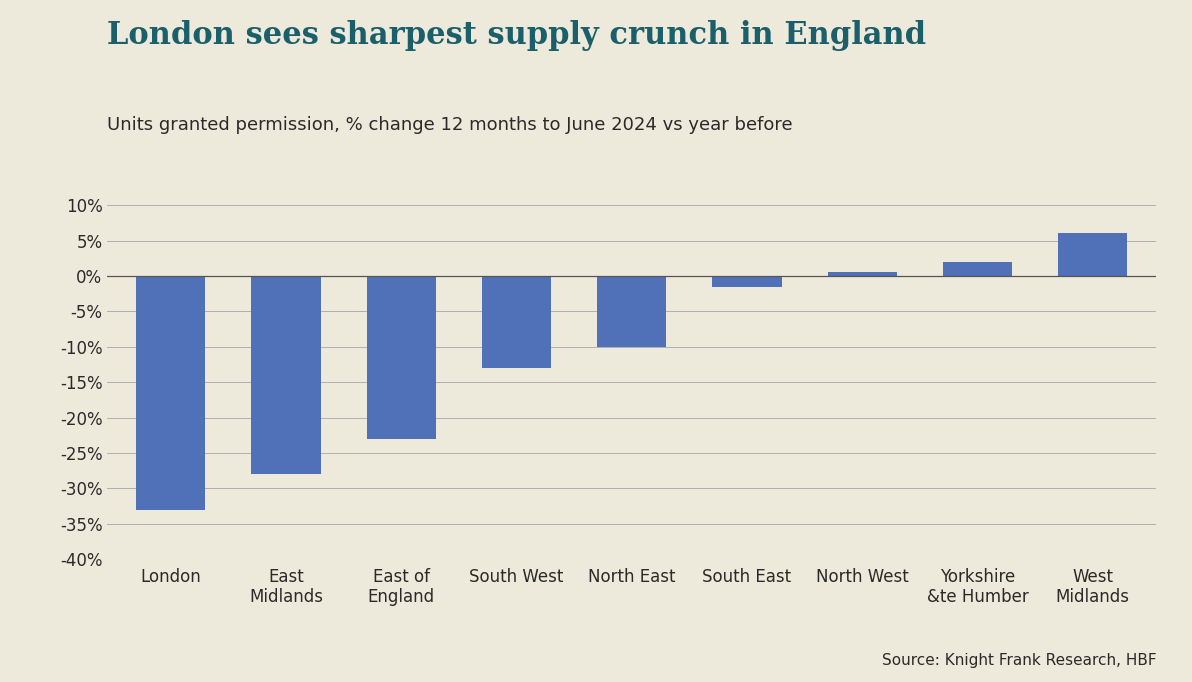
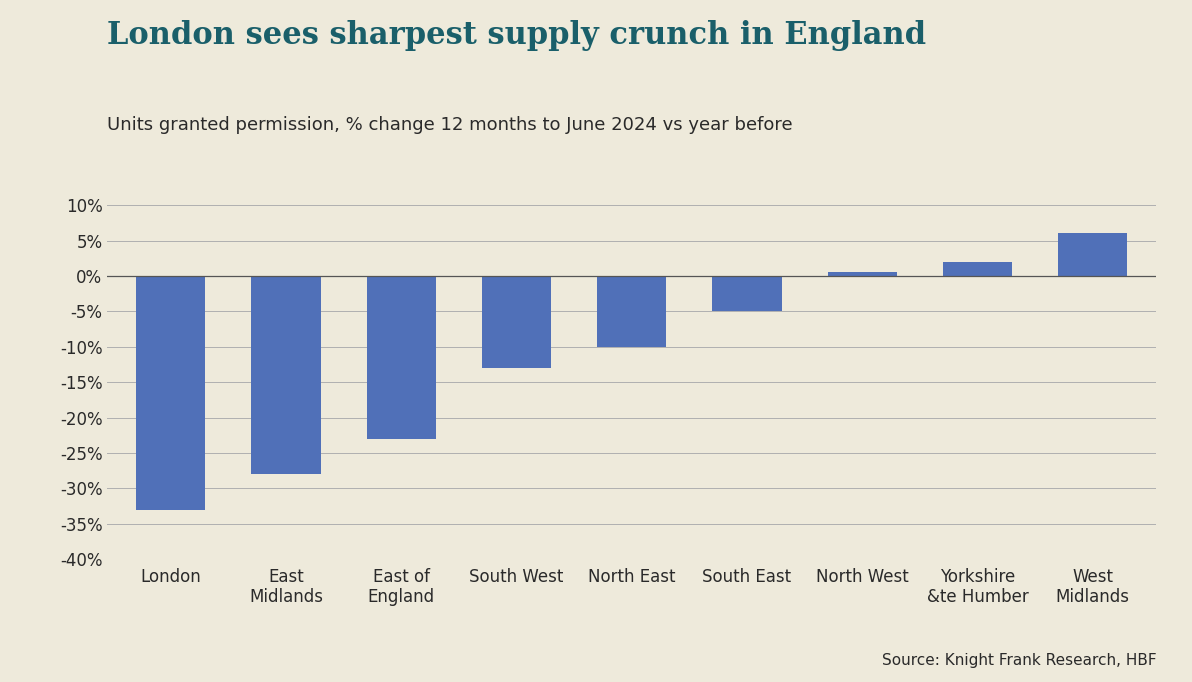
South East: -1.6% -> -5.0%
